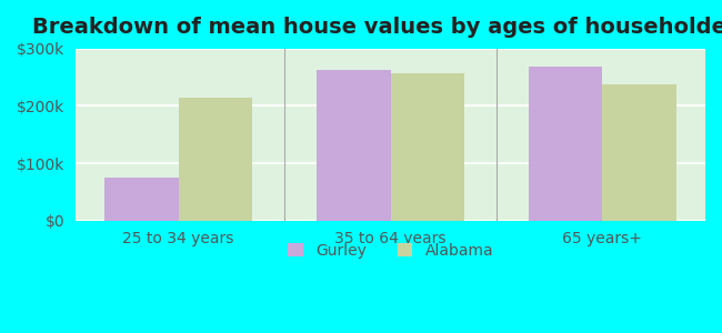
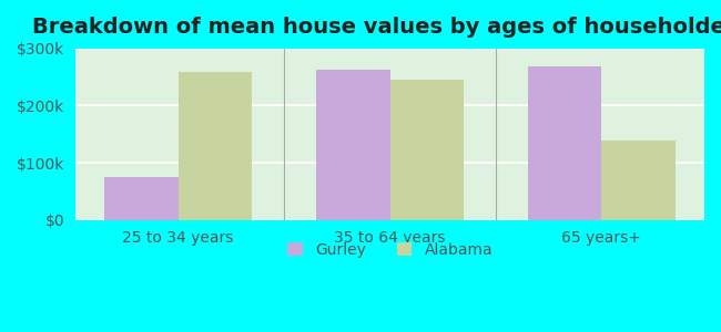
Alabama/25 to 34 years: $215k -> $260k
Alabama/35 to 64 years: $257k -> $246k
Alabama/65 years+: $238k -> $138k
